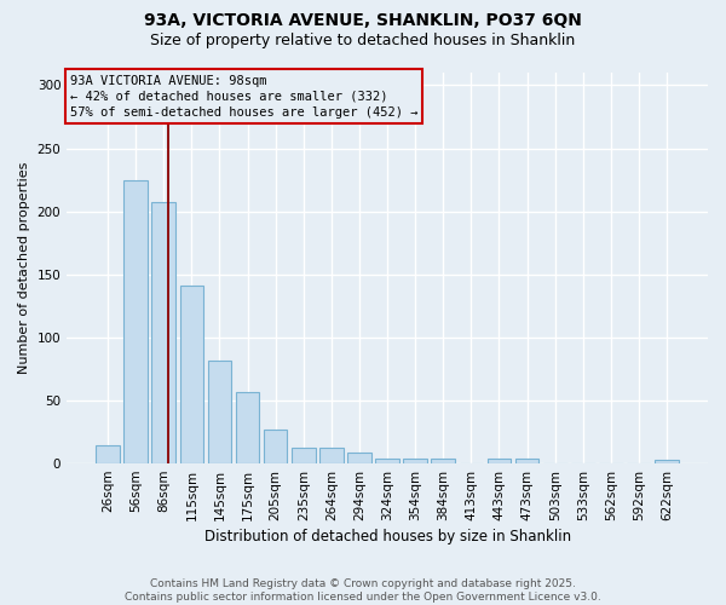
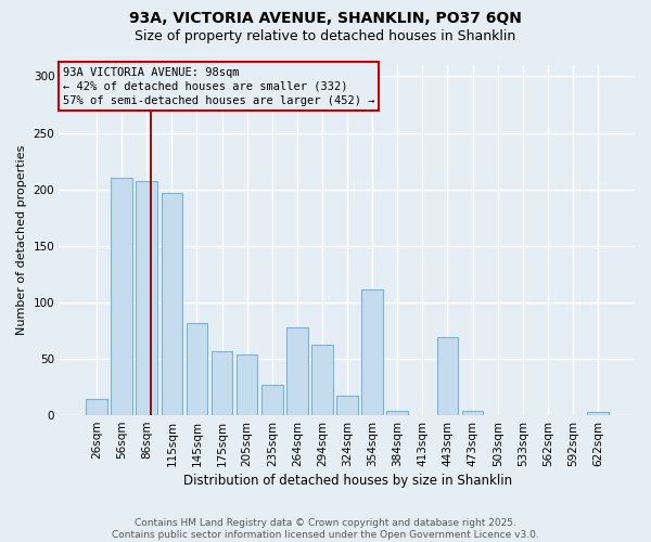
56sqm: 225 -> 210
115sqm: 141 -> 197
205sqm: 27 -> 54
235sqm: 13 -> 27
264sqm: 13 -> 78
294sqm: 9 -> 62
324sqm: 4 -> 17
354sqm: 4 -> 111
443sqm: 4 -> 69
